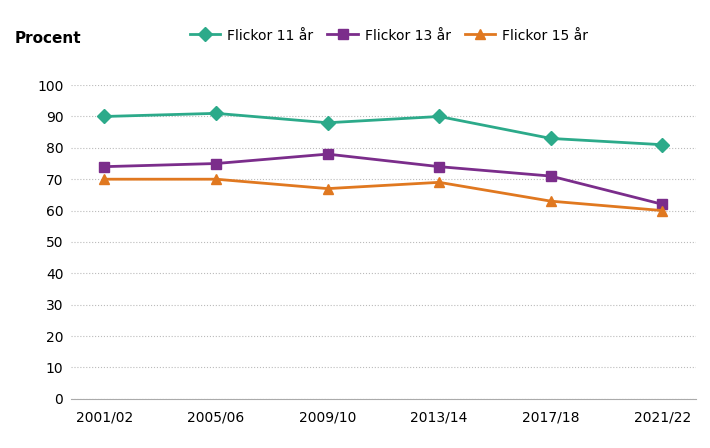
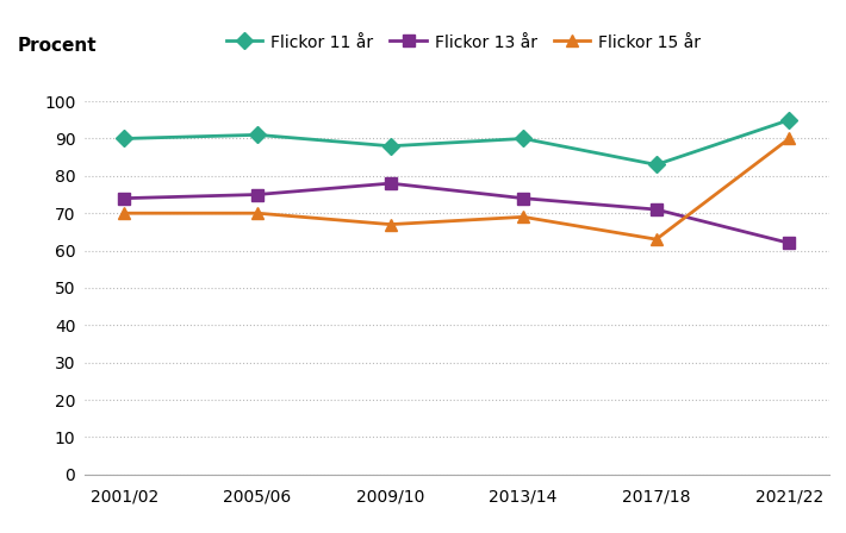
Flickor 11 år/2021/22: 81 -> 95
Flickor 15 år/2021/22: 60 -> 90
